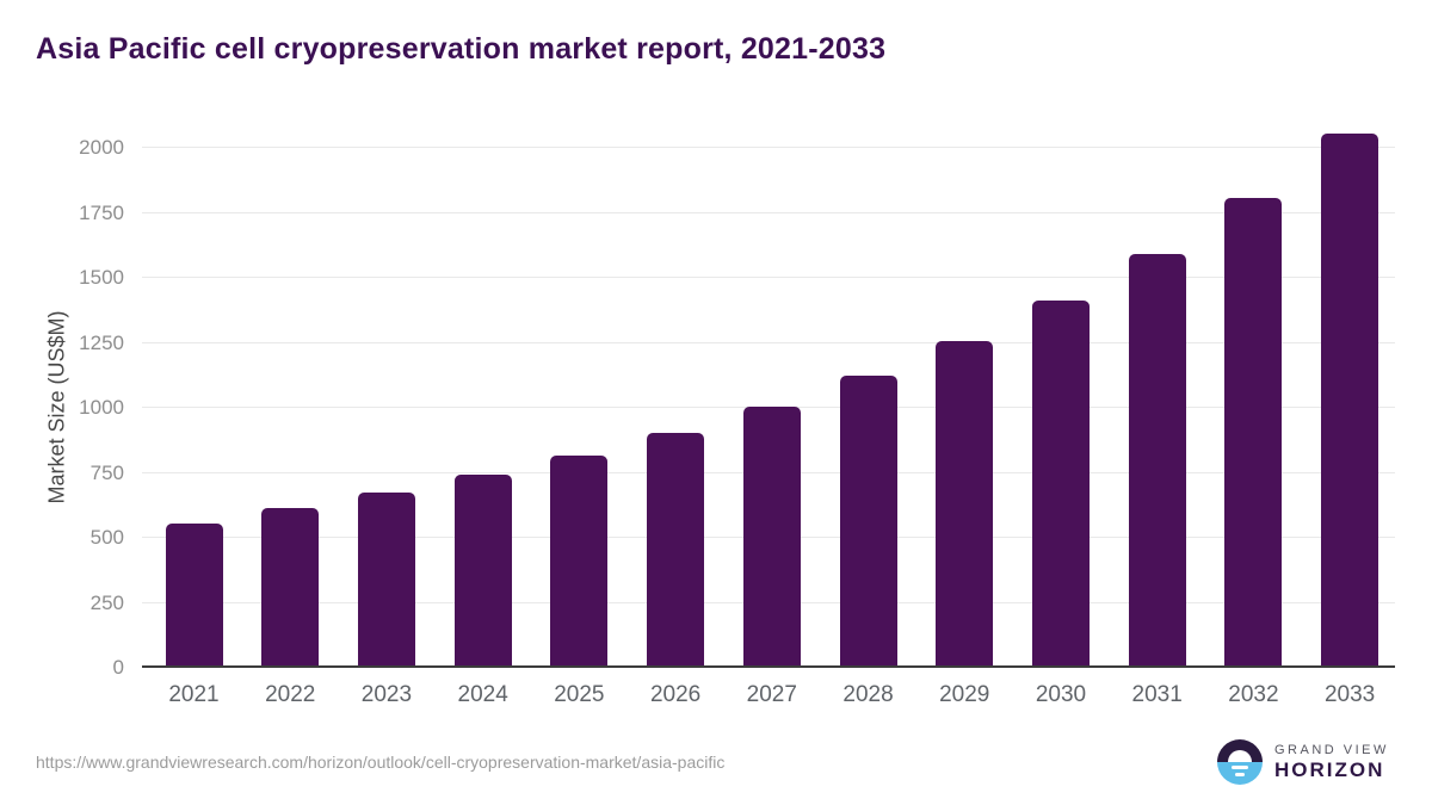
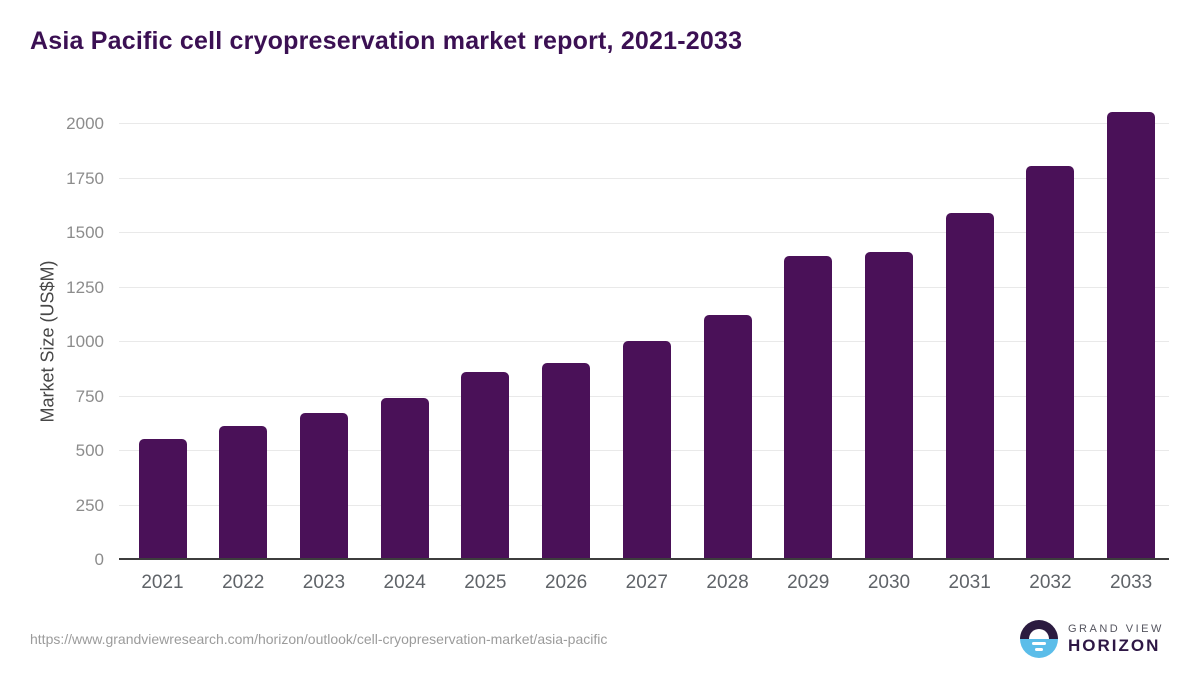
2025: 810 -> 860
2029: 1250 -> 1390
